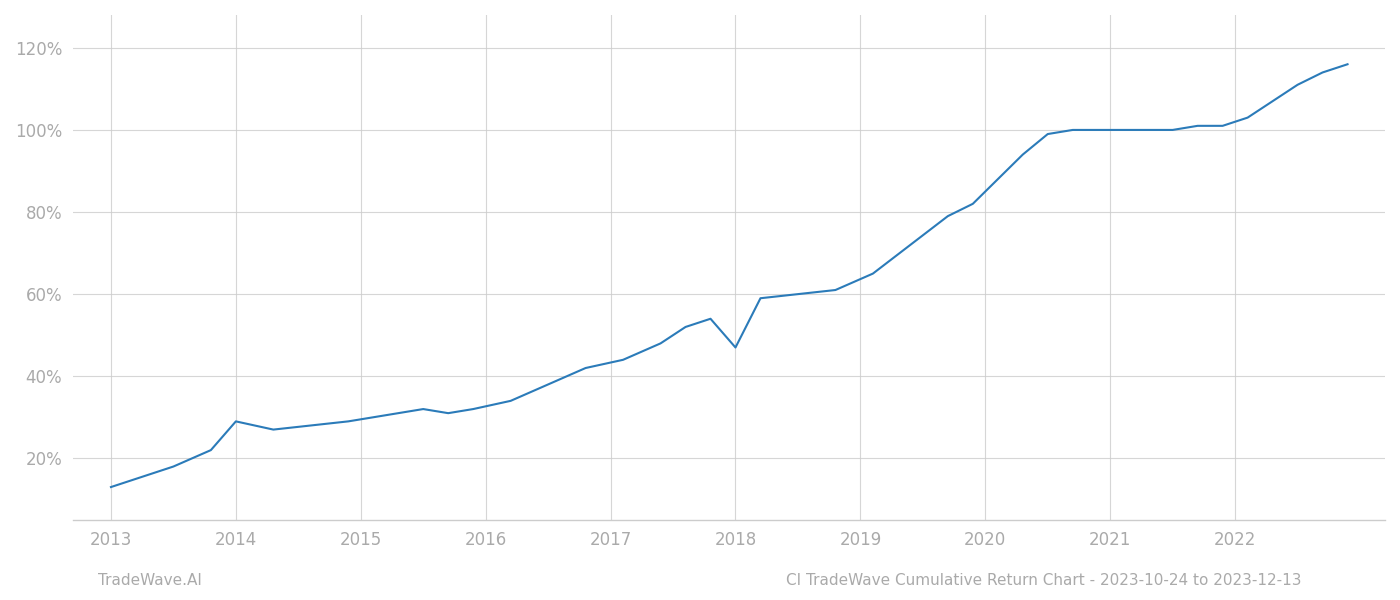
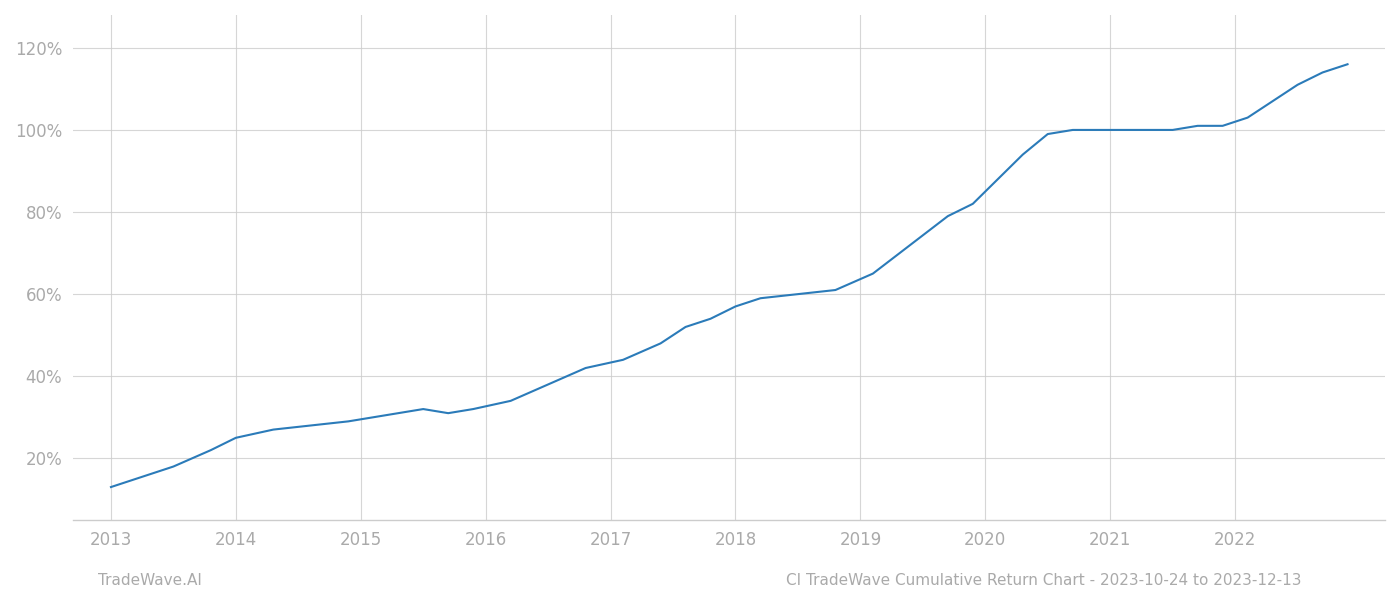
2014: 29% -> 25%
2018: 47% -> 57%
